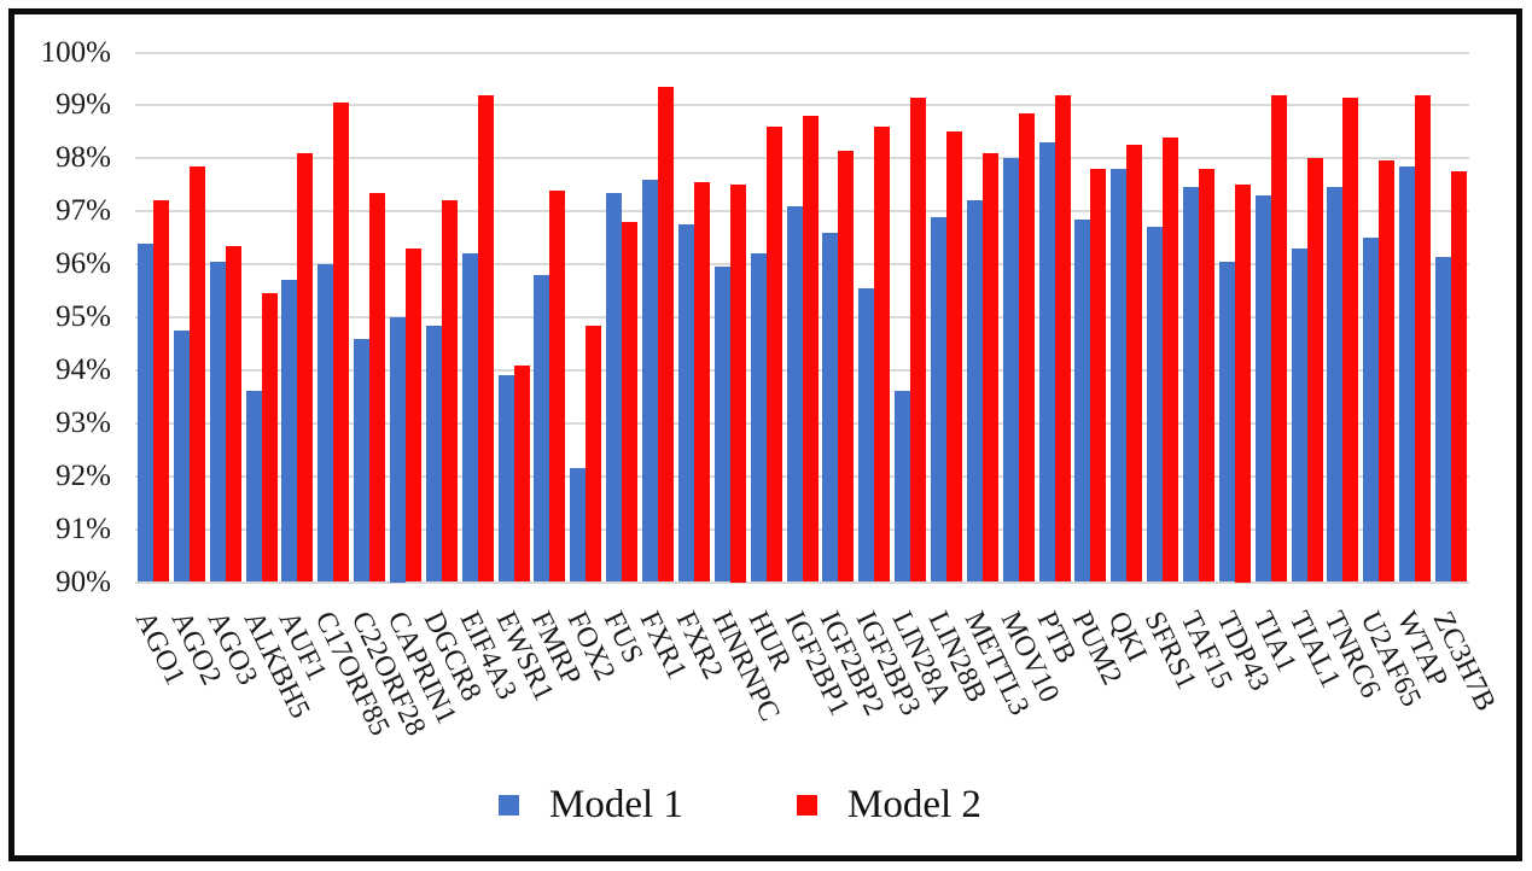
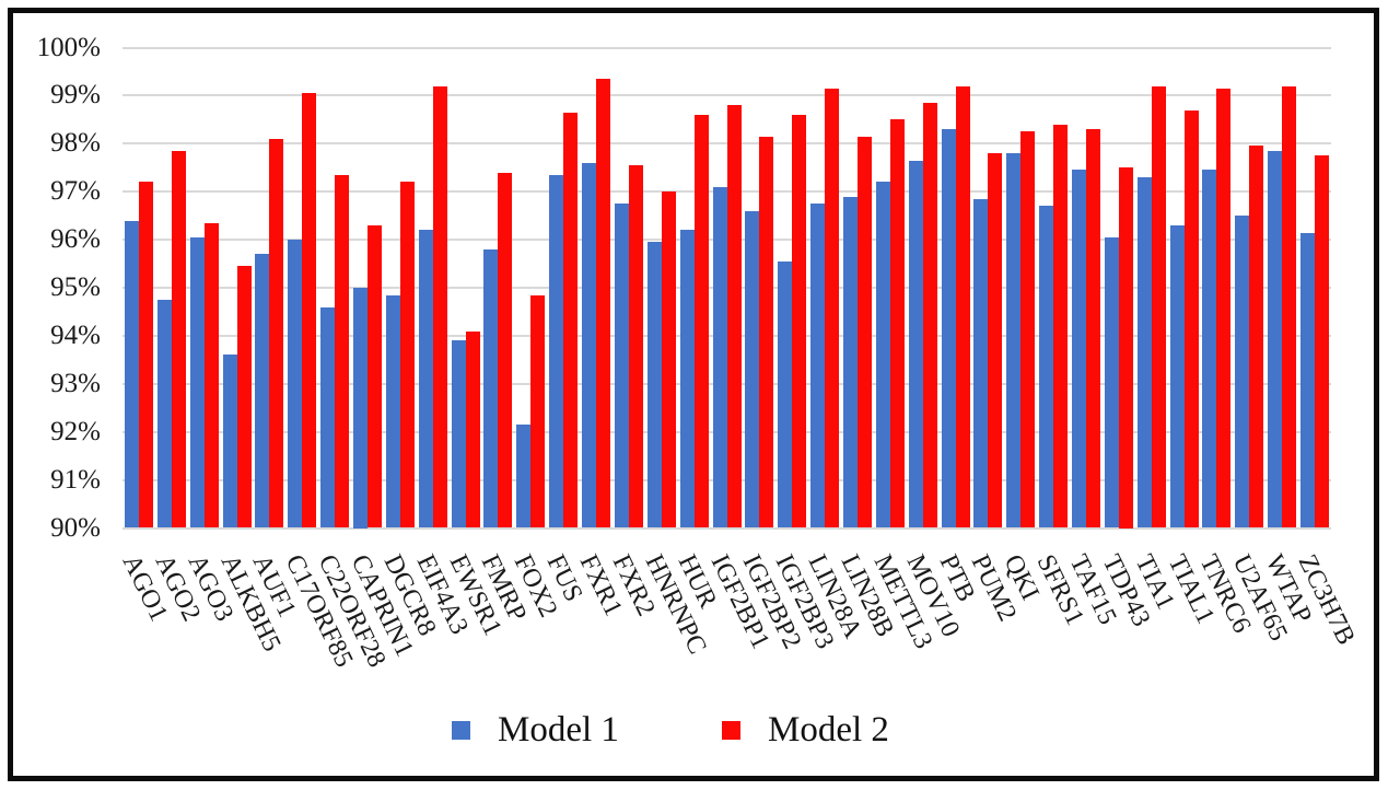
Model 2/FUS: 96.8% -> 98.7%
Model 2/HNRNPC: 97.5% -> 97.0%
Model 1/LIN28A: 93.6% -> 96.8%
Model 2/LIN28B: 98.5% -> 98.2%
Model 2/METTL3: 98.1% -> 98.5%
Model 1/MOV10: 98.0% -> 97.7%
Model 2/TAF15: 97.8% -> 98.3%
Model 2/TIAL1: 98.0% -> 98.7%
